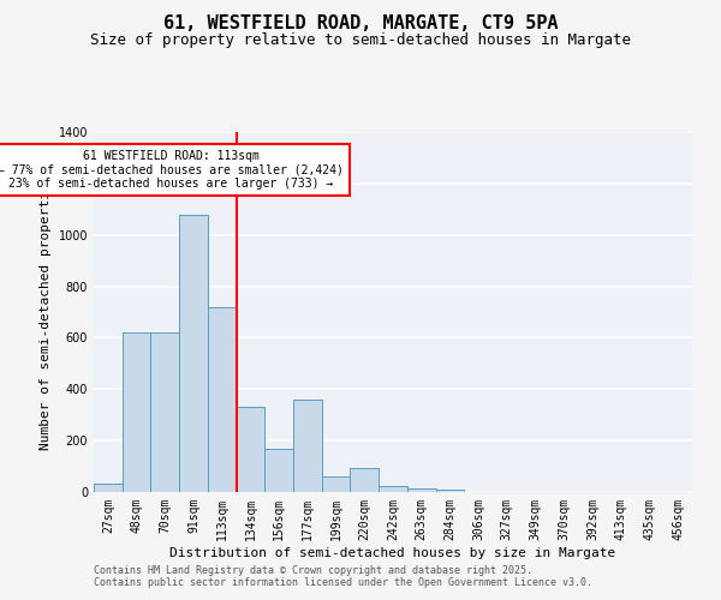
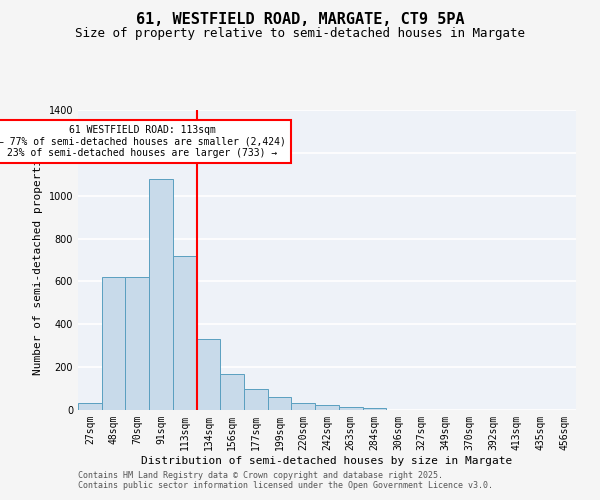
177sqm: 360 -> 100
220sqm: 95 -> 35
